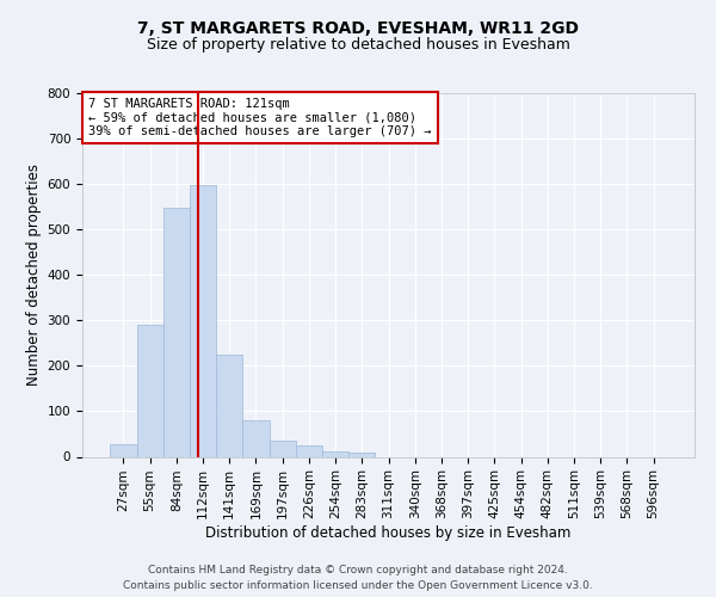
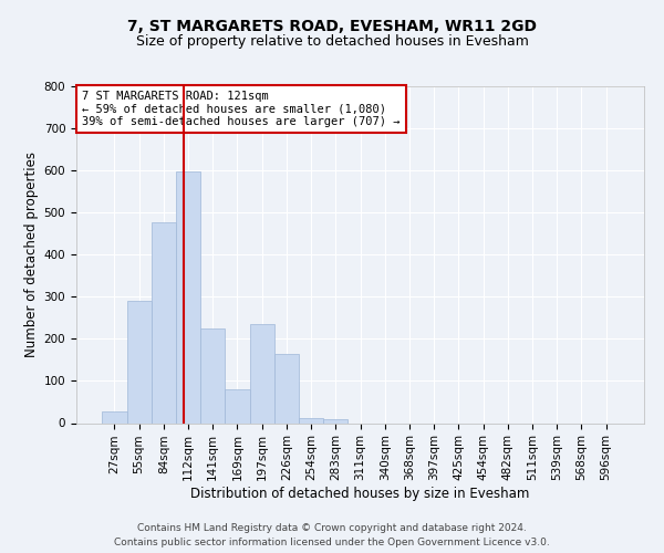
84sqm: 547 -> 475
197sqm: 36 -> 235
226sqm: 25 -> 165
